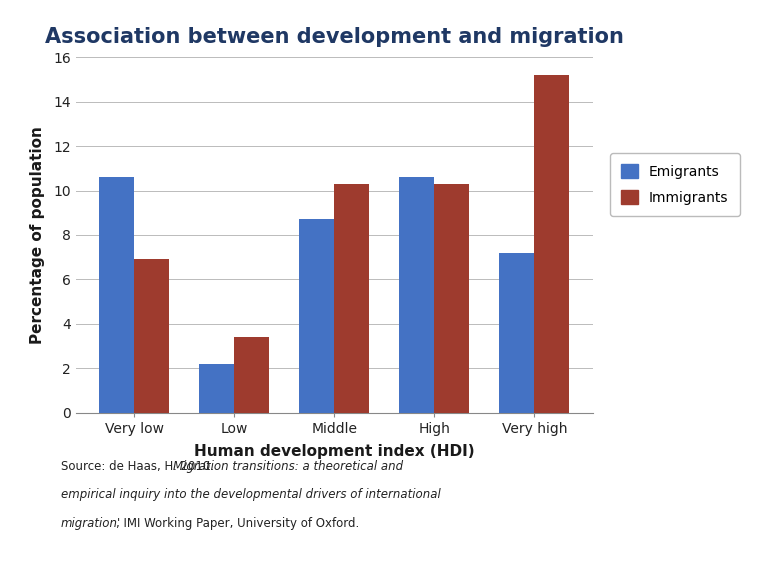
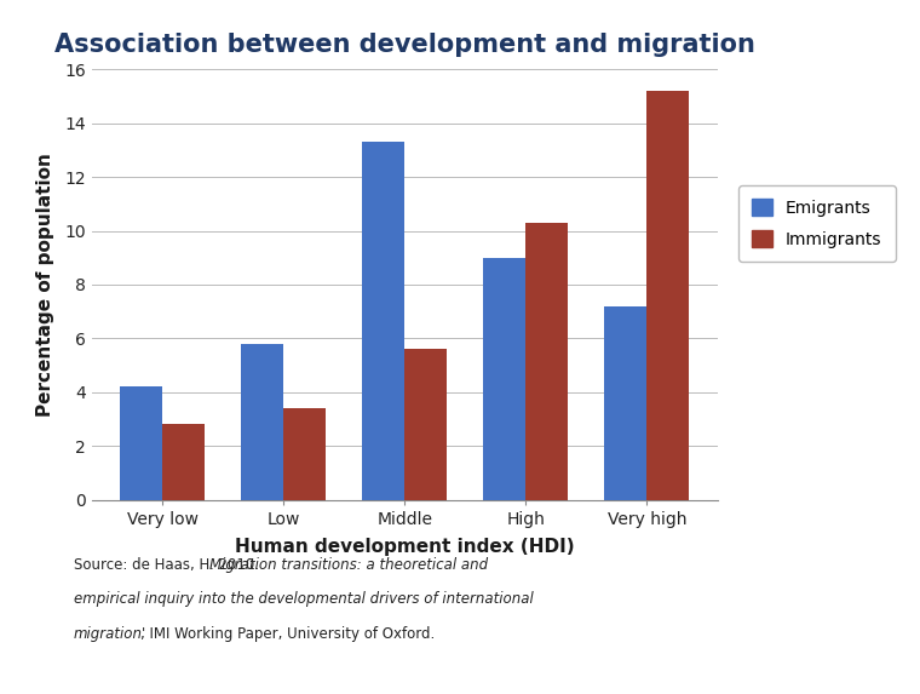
Emigrants/Very low: 10.6 -> 4.2
Immigrants/Very low: 6.9 -> 2.8
Emigrants/Low: 2.2 -> 5.8
Emigrants/Middle: 8.7 -> 13.3
Immigrants/Middle: 10.3 -> 5.6
Emigrants/High: 10.6 -> 9.0
